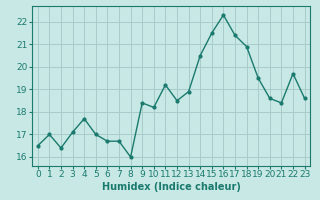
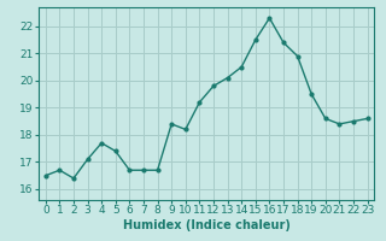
1: 17.0 -> 16.7
5: 17.0 -> 17.4
8: 16.0 -> 16.7
12: 18.5 -> 19.8
13: 18.9 -> 20.1
22: 19.7 -> 18.5
